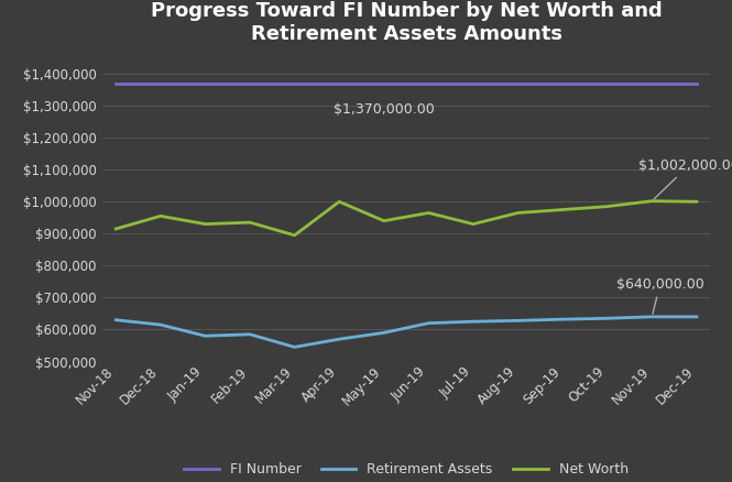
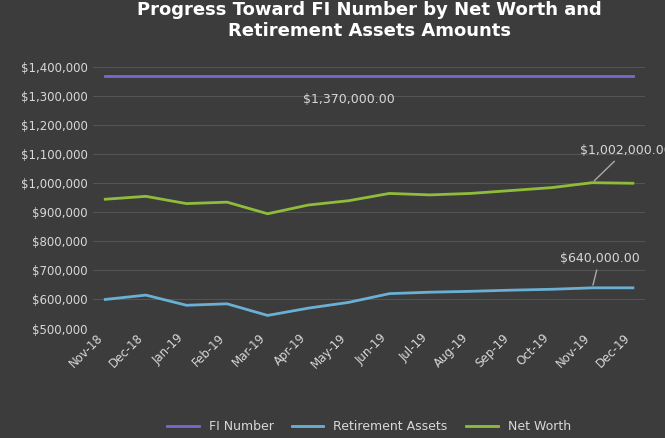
Retirement Assets/Nov-18: $630,000 -> $600,000
Net Worth/Nov-18: $915,000 -> $945,000
Net Worth/Apr-19: $1,000,000 -> $925,000
Net Worth/Jul-19: $930,000 -> $960,000
